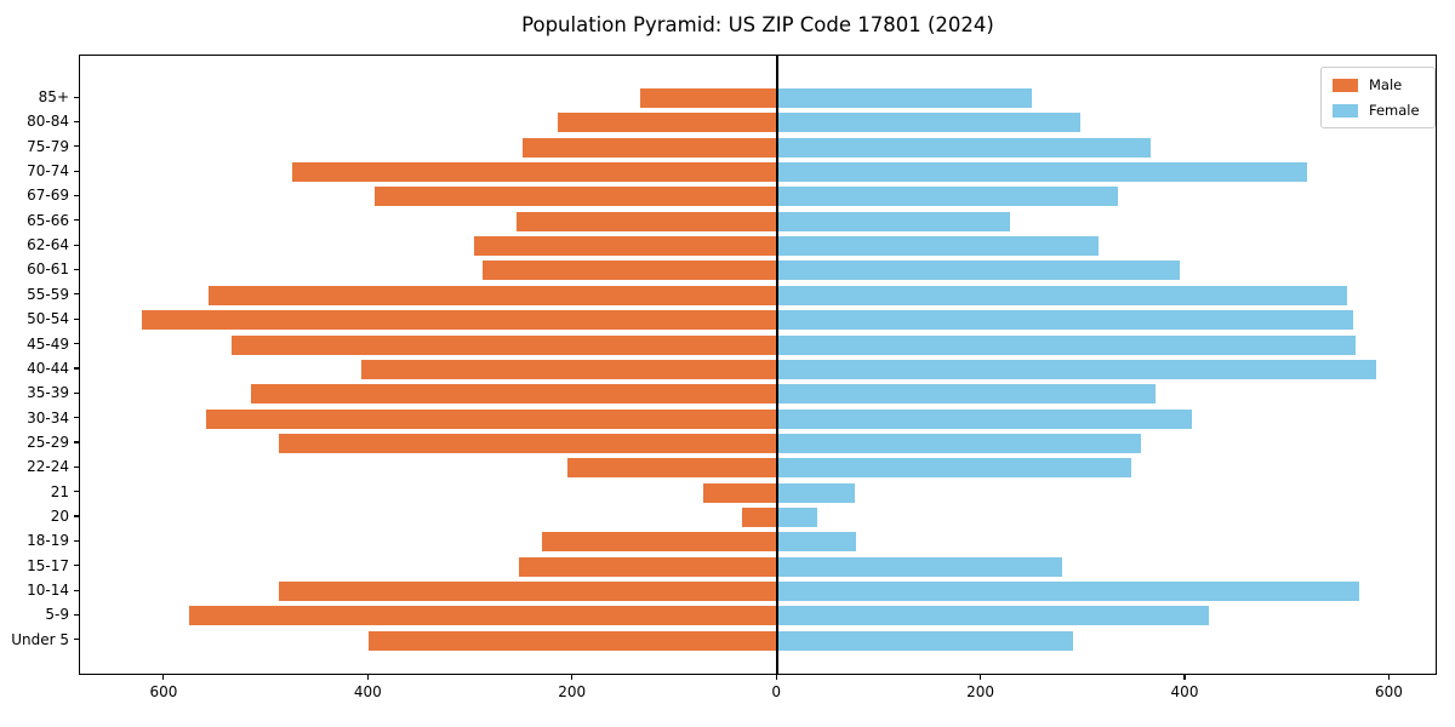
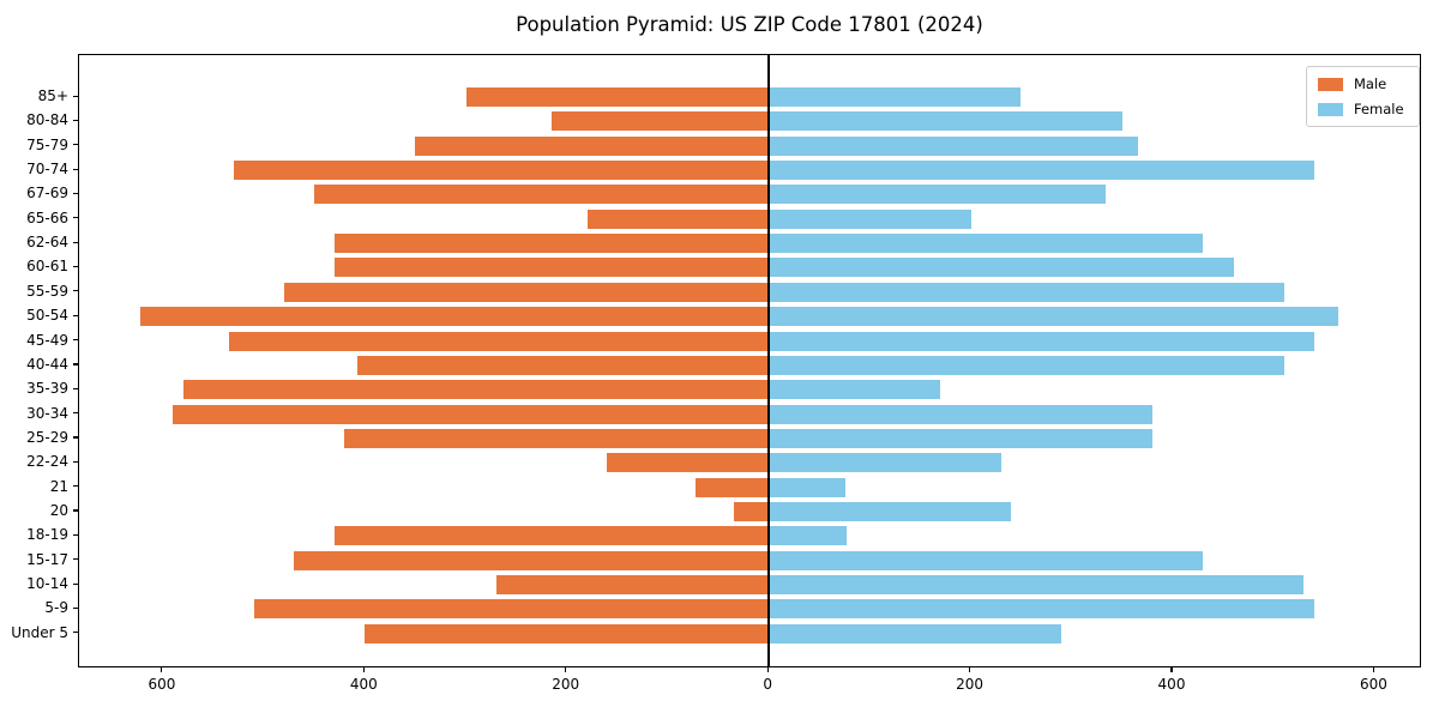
Male/85+: 130 -> 300
Female/80-84: 300 -> 350
Male/75-79: 250 -> 350
Male/70-74: 480 -> 530
Female/70-74: 520 -> 540
Male/67-69: 400 -> 450
Male/65-66: 260 -> 180
Female/65-66: 230 -> 200
Male/62-64: 300 -> 430
Female/62-64: 320 -> 430
Male/60-61: 290 -> 430
Female/60-61: 390 -> 460
Male/55-59: 560 -> 480
Female/55-59: 560 -> 510
Female/45-49: 570 -> 540
Female/40-44: 590 -> 510
Male/35-39: 520 -> 580
Female/35-39: 370 -> 170
Male/30-34: 560 -> 590
Female/30-34: 410 -> 380
Male/25-29: 490 -> 420
Female/25-29: 360 -> 380
Male/22-24: 210 -> 160
Female/22-24: 350 -> 230
Female/20: 40 -> 240
Male/18-19: 230 -> 430
Male/15-17: 250 -> 470
Female/15-17: 280 -> 430
Male/10-14: 490 -> 270
Female/10-14: 570 -> 530
Male/5-9: 580 -> 510
Female/5-9: 420 -> 540
